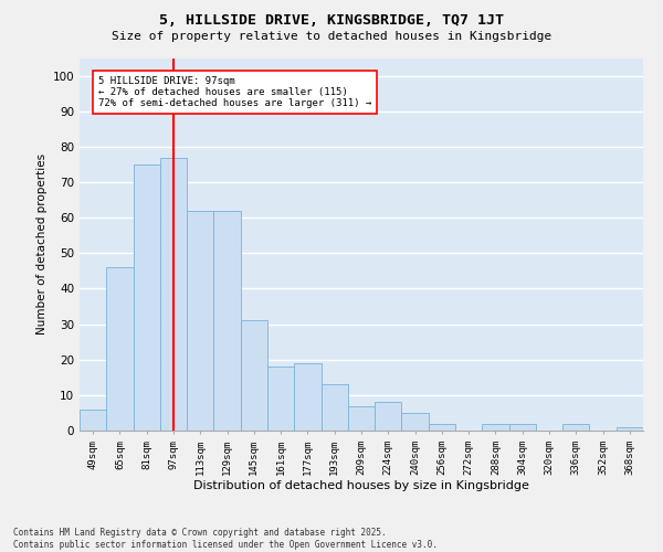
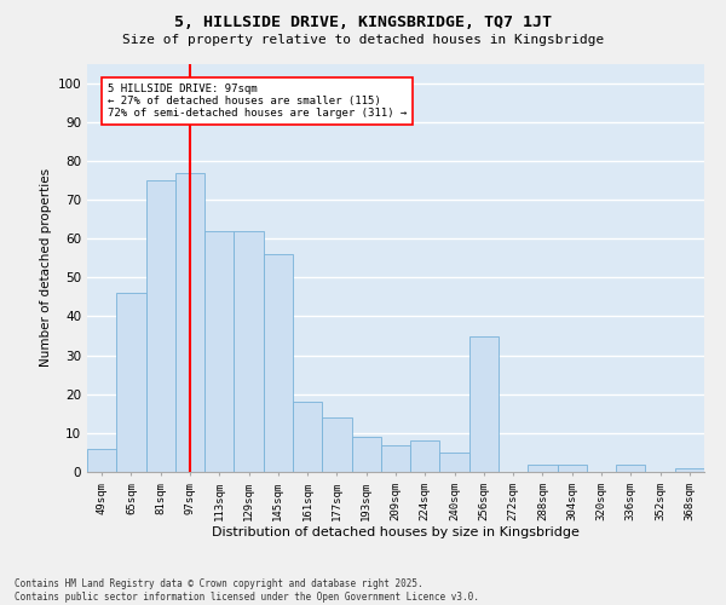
145sqm: 31 -> 56
177sqm: 19 -> 14
193sqm: 13 -> 9
256sqm: 2 -> 35
